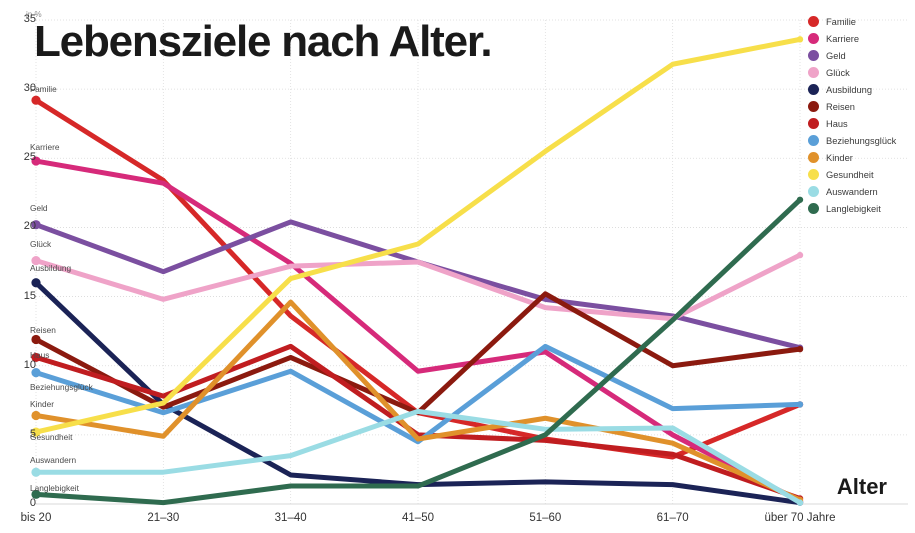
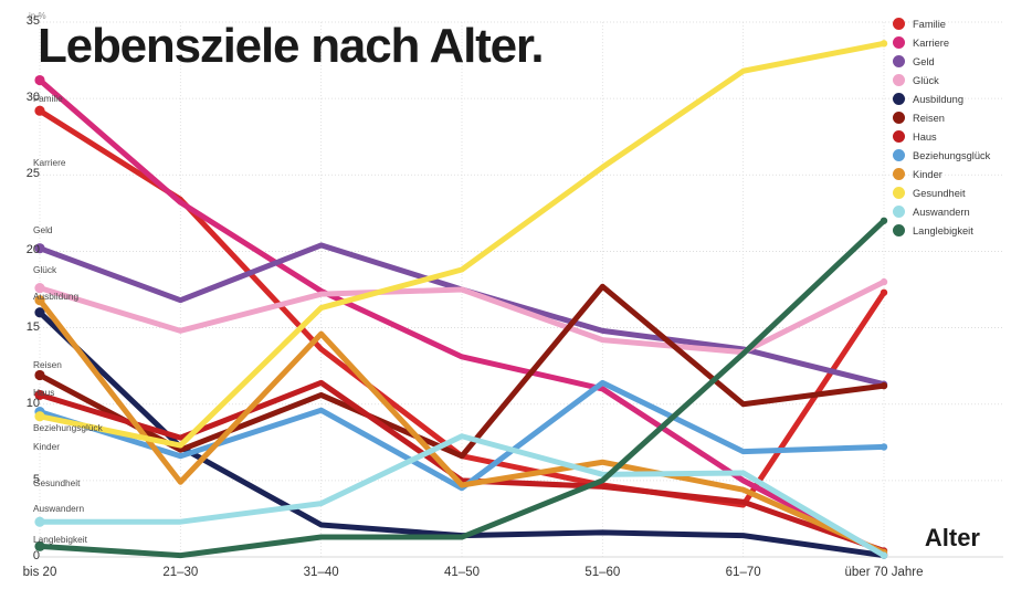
Karriere/bis 20: 24.8 -> 31.2
Kinder/bis 20: 6.4 -> 16.8
Gesundheit/bis 20: 5.2 -> 9.2
Karriere/41–50: 9.6 -> 13.1
Auswandern/41–50: 6.7 -> 7.9
Reisen/51–60: 15.2 -> 17.7
Familie/über 70 Jahre: 7.2 -> 17.3
